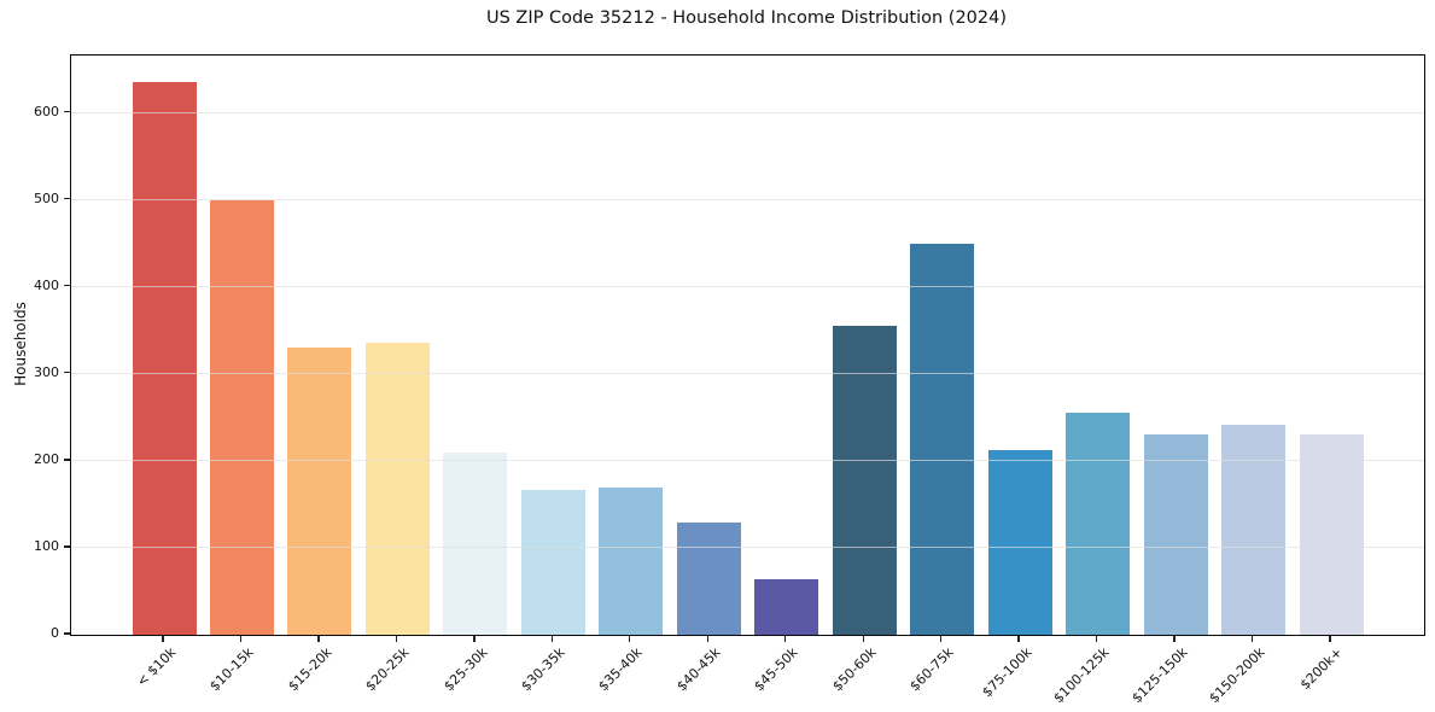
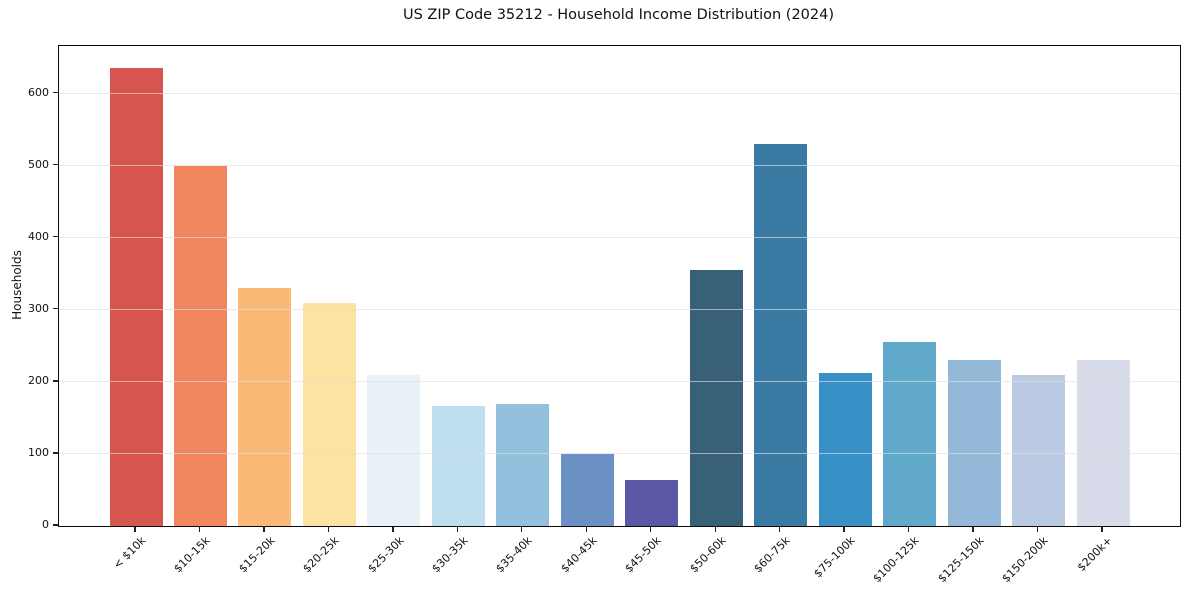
$20-25k: 340 -> 310
$40-45k: 130 -> 100
$60-75k: 450 -> 530
$150-200k: 240 -> 210
